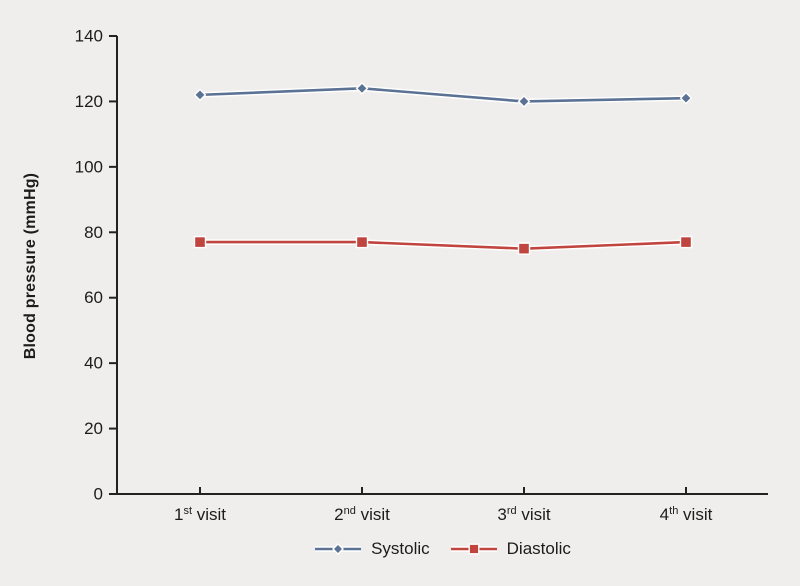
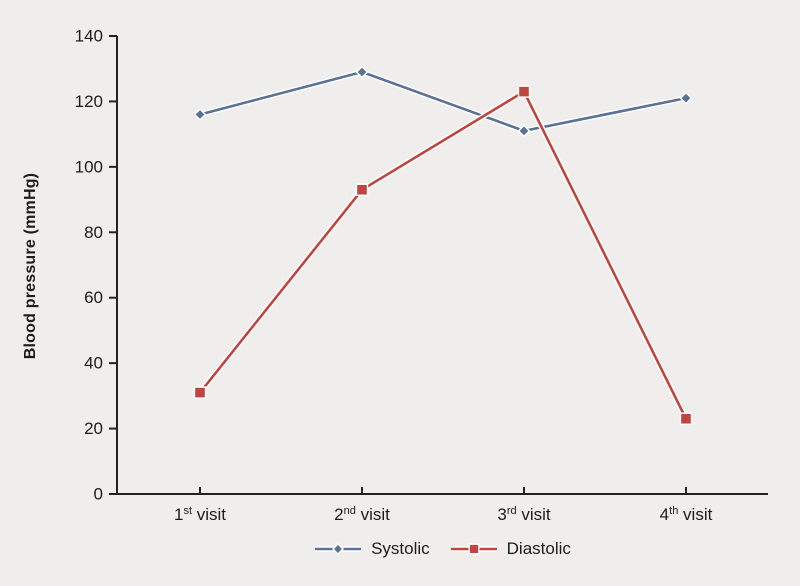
Systolic/1st visit: 122 -> 116
Diastolic/1st visit: 77 -> 31
Systolic/2nd visit: 124 -> 129
Diastolic/2nd visit: 77 -> 93
Systolic/3rd visit: 120 -> 111
Diastolic/3rd visit: 75 -> 123
Diastolic/4th visit: 77 -> 23
